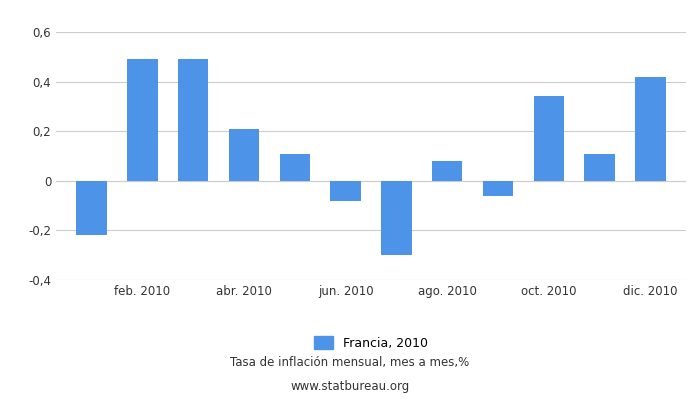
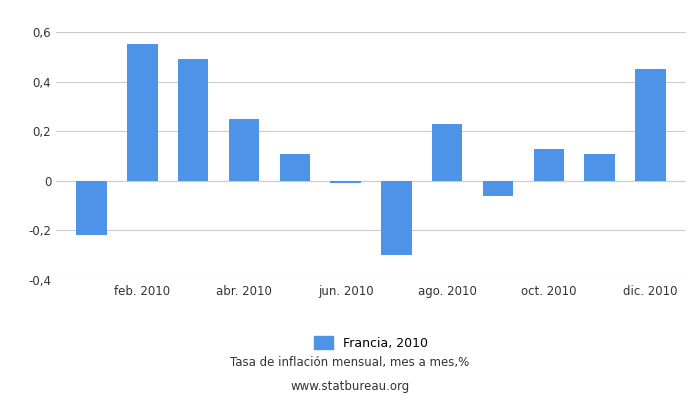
feb. 2010: 0,49 -> 0,55
abr. 2010: 0,21 -> 0,25
jun. 2010: -0,08 -> -0,01
ago. 2010: 0,08 -> 0,23
oct. 2010: 0,34 -> 0,13
dic. 2010: 0,42 -> 0,45
